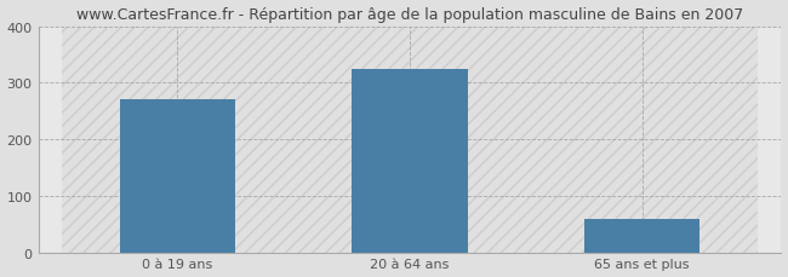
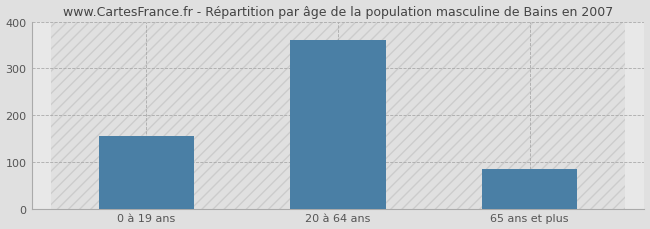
0 à 19 ans: 270 -> 155
20 à 64 ans: 325 -> 360
65 ans et plus: 60 -> 85
